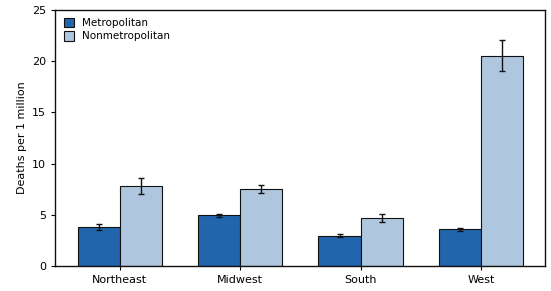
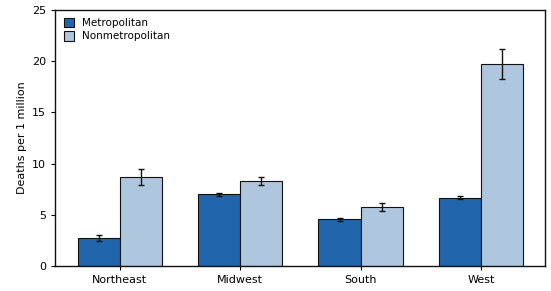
Metropolitan/Northeast: 3.8 -> 2.8
Nonmetropolitan/Northeast: 7.8 -> 8.7
Metropolitan/Midwest: 5.0 -> 7.0
Nonmetropolitan/Midwest: 7.5 -> 8.3
Metropolitan/South: 3.0 -> 4.6
Nonmetropolitan/South: 4.7 -> 5.8
Metropolitan/West: 3.6 -> 6.7
Nonmetropolitan/West: 20.5 -> 19.7
